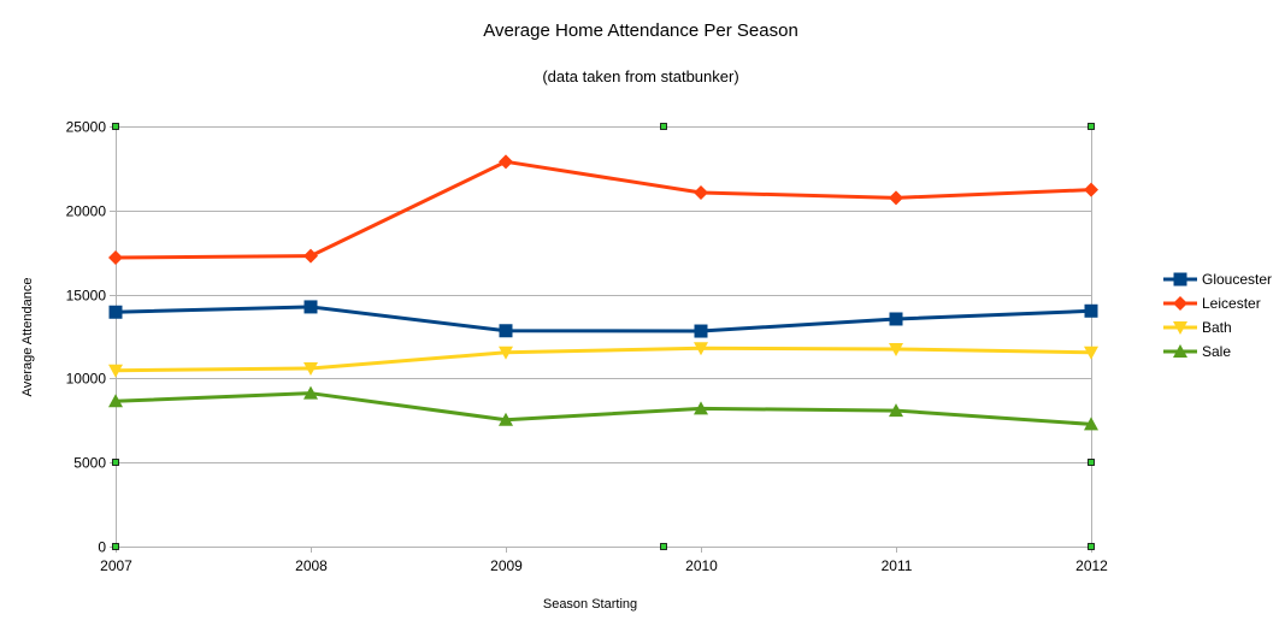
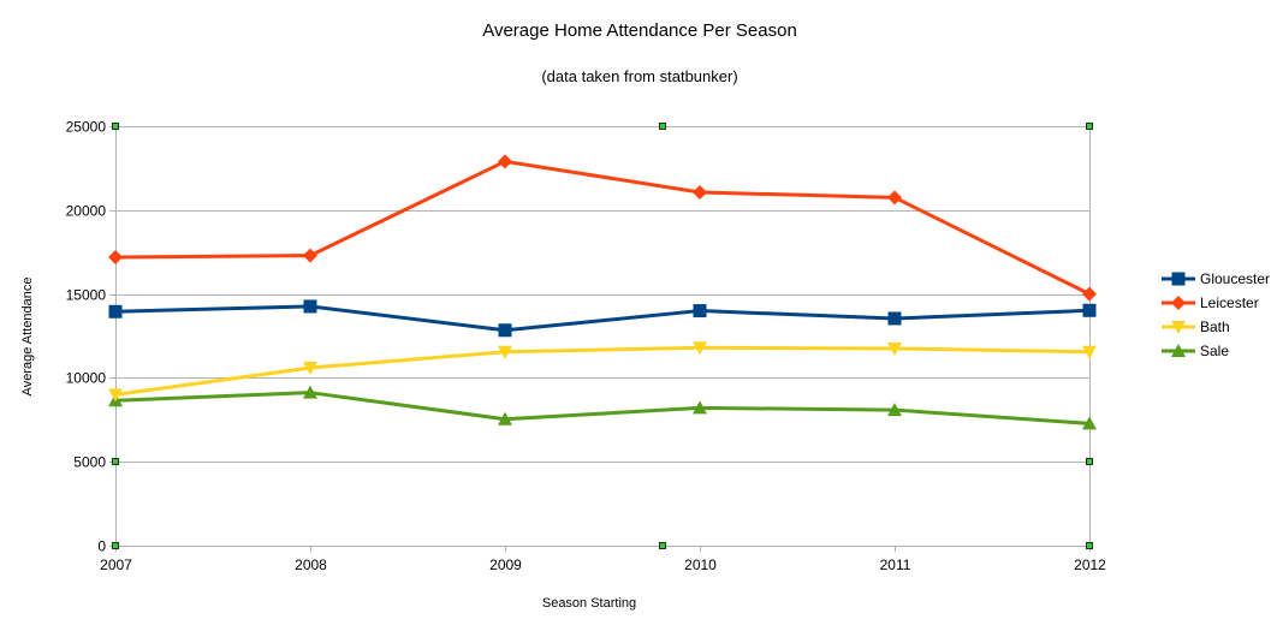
Bath/2007: 10500 -> 9000
Gloucester/2010: 12800 -> 14000
Leicester/2012: 21200 -> 15000
